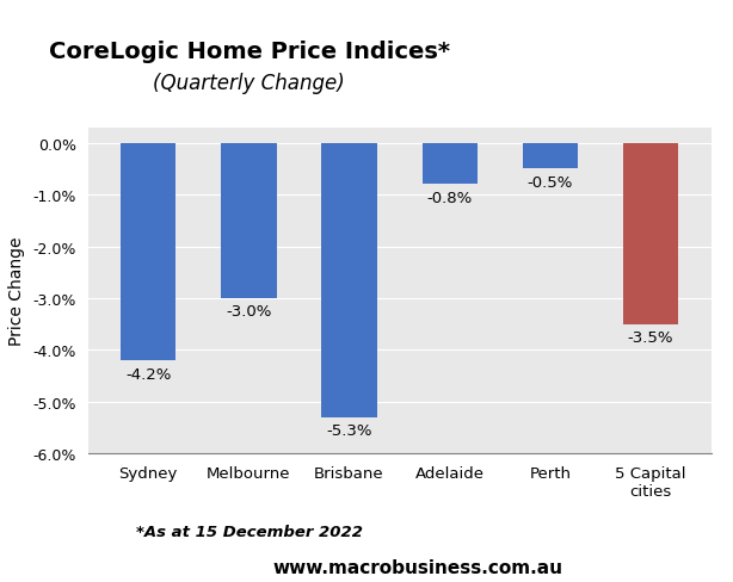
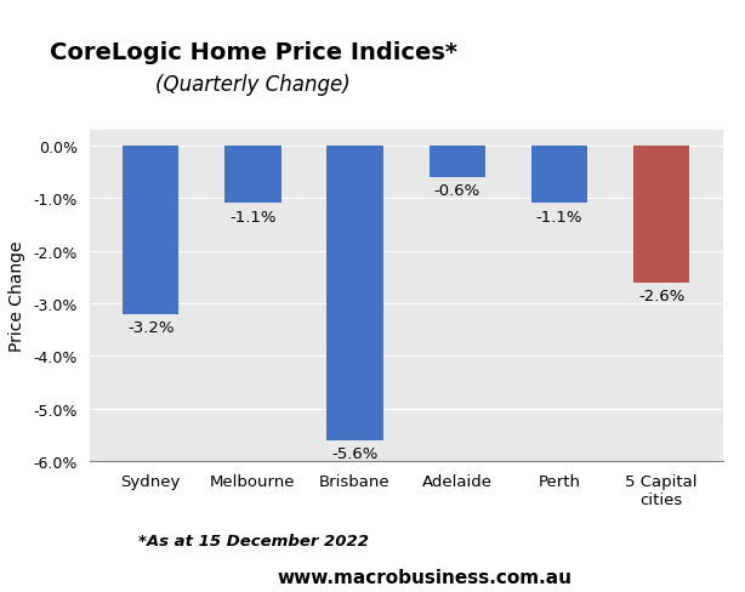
Sydney: -4.2% -> -3.2%
Melbourne: -3.0% -> -1.1%
Brisbane: -5.3% -> -5.6%
Adelaide: -0.8% -> -0.6%
Perth: -0.5% -> -1.1%
5 Capital cities: -3.5% -> -2.6%
